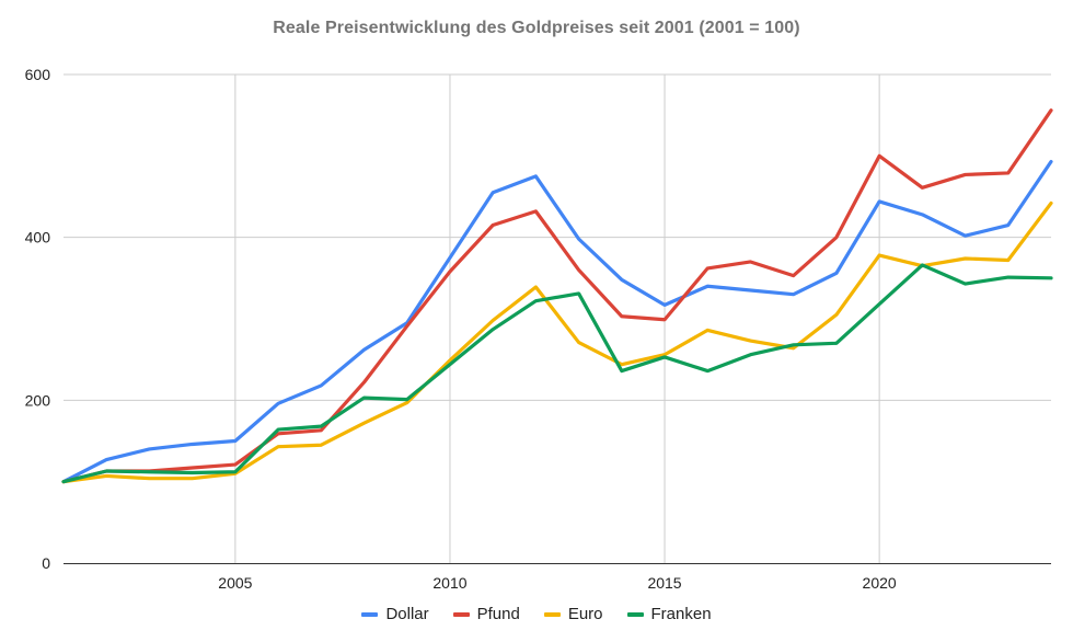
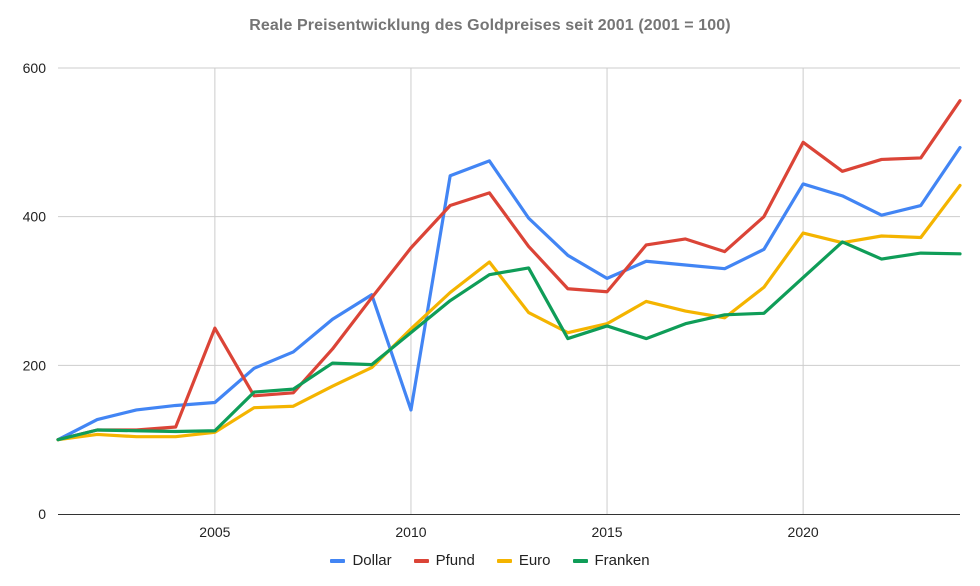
Pfund/2005: 120 -> 250
Dollar/2010: 380 -> 140
